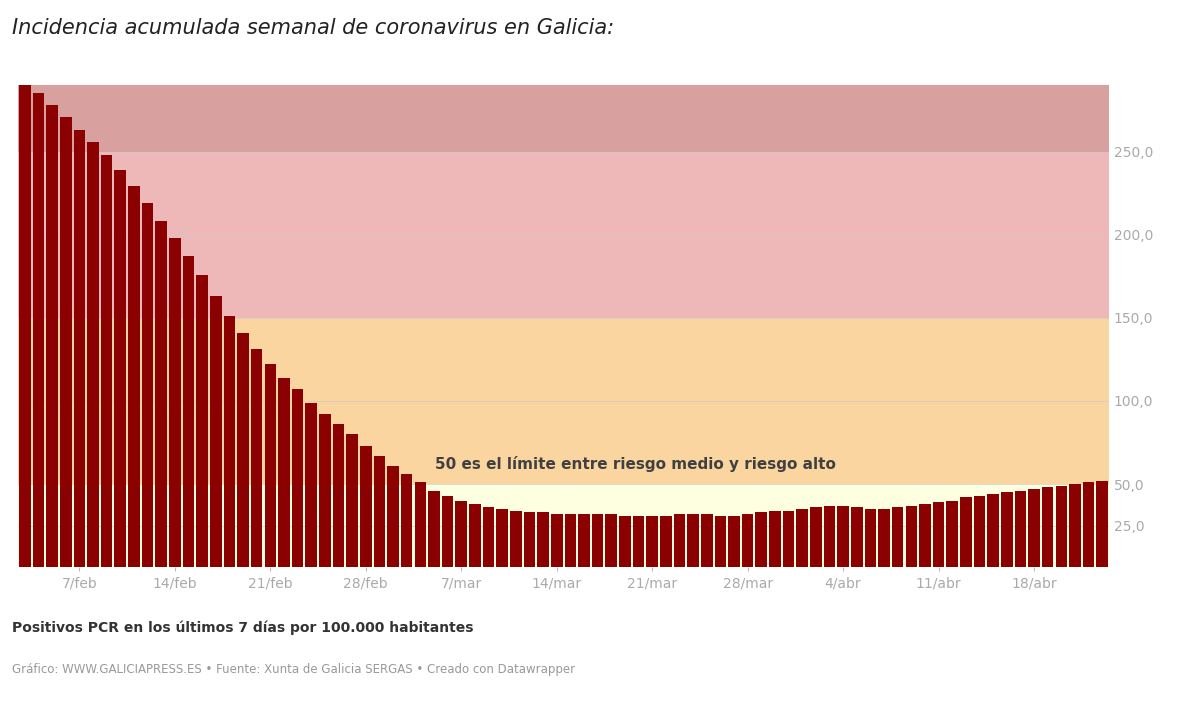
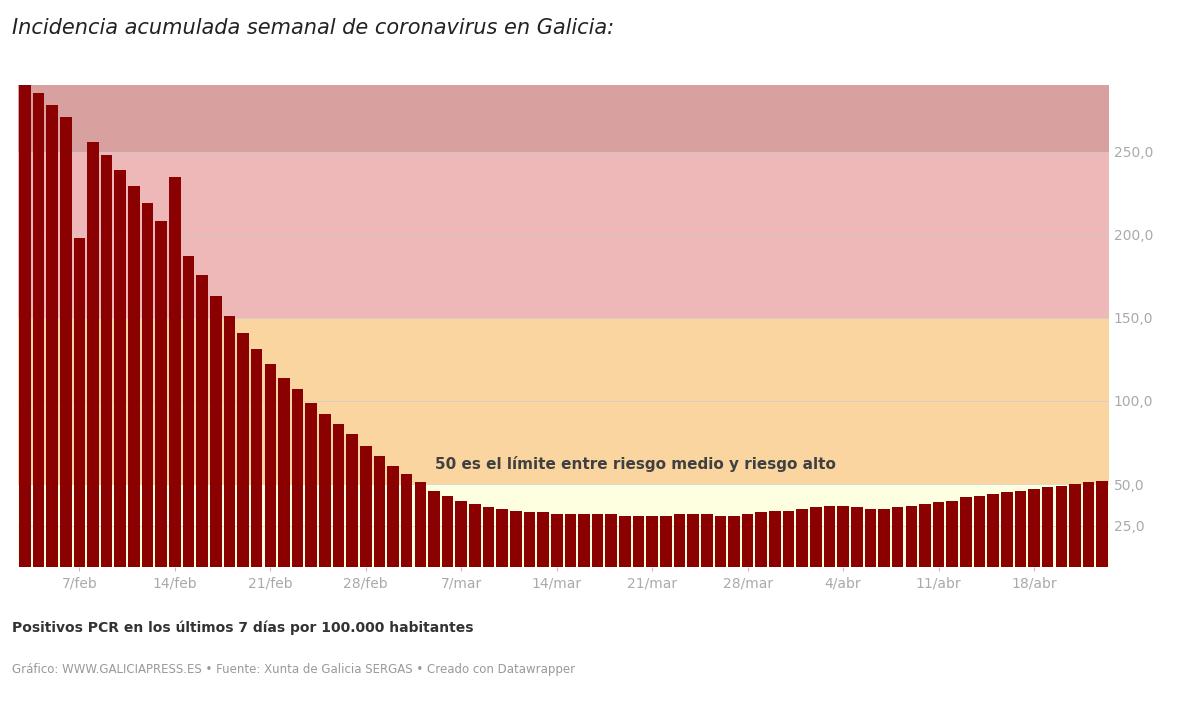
7/feb: 263 -> 198
14/feb: 198 -> 235
